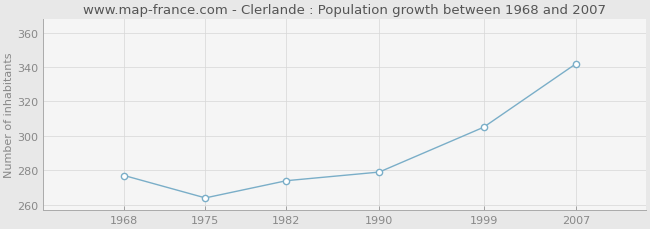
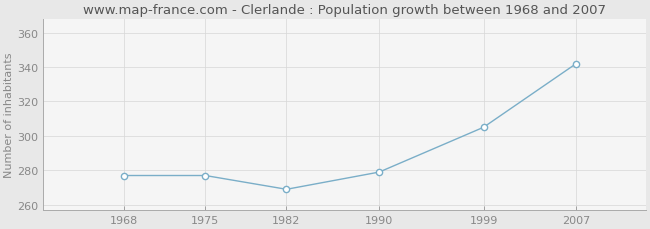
1975: 264 -> 277
1982: 274 -> 269
